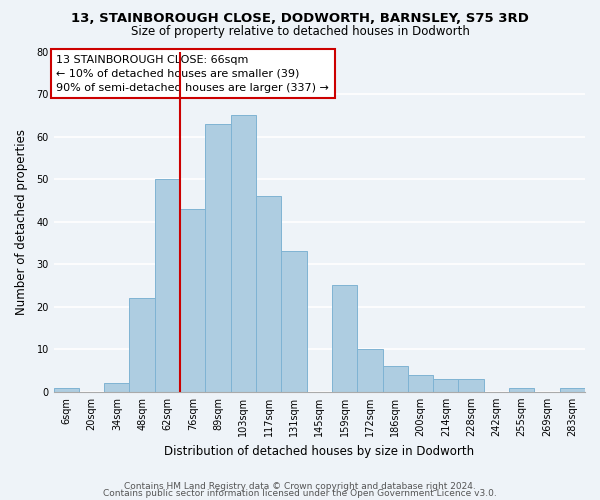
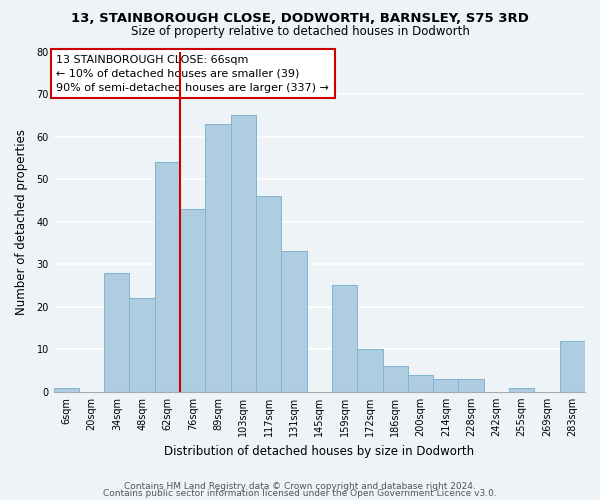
34sqm: 2 -> 28
62sqm: 50 -> 54
283sqm: 1 -> 12
